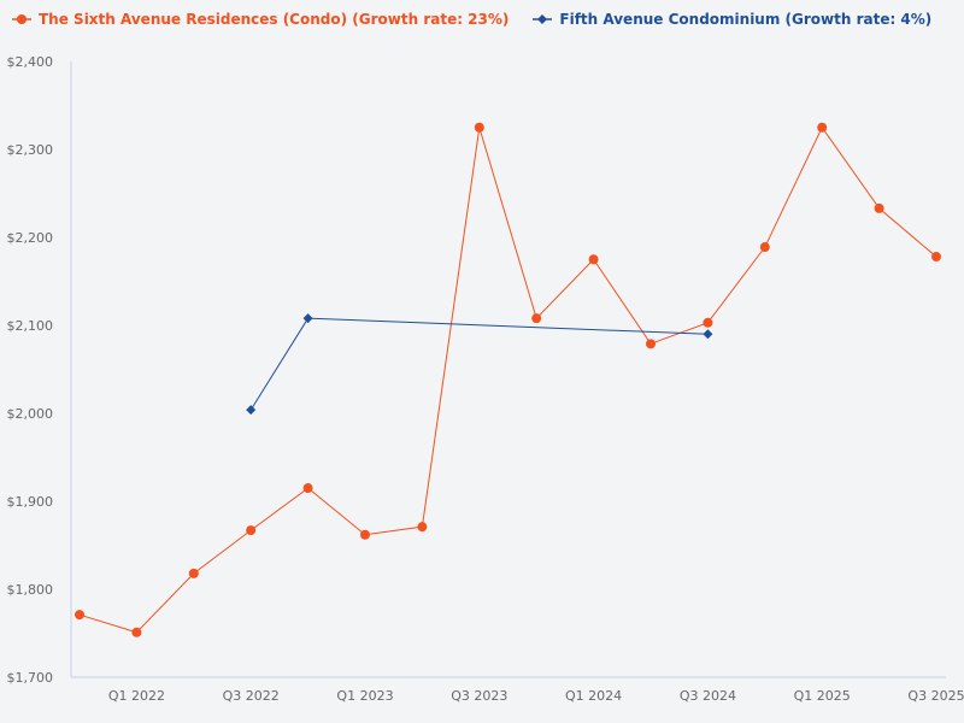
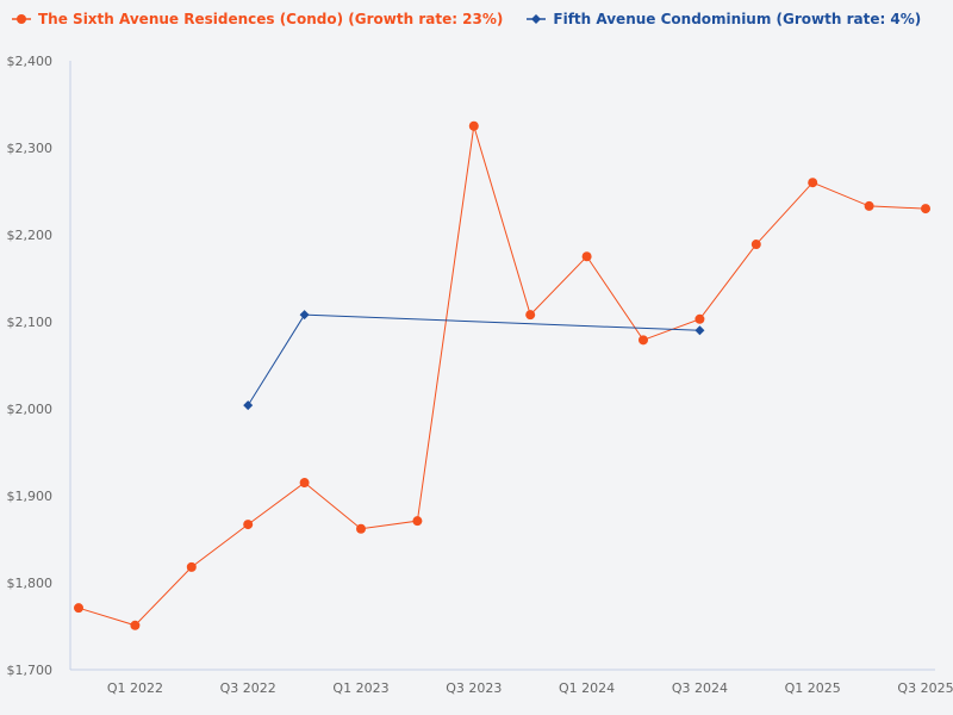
The Sixth Avenue Residences (Condo) (Growth rate: 23%)/Q1 2025: $2320 -> $2260
The Sixth Avenue Residences (Condo) (Growth rate: 23%)/Q3 2025: $2180 -> $2230
